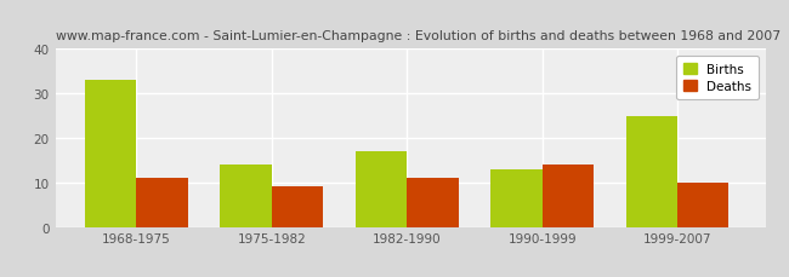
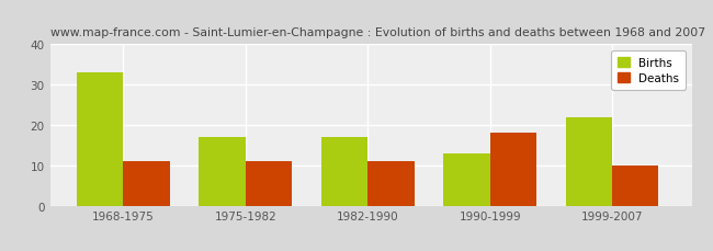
Births/1975-1982: 14 -> 17
Deaths/1975-1982: 9 -> 11
Deaths/1990-1999: 14 -> 18
Births/1999-2007: 25 -> 22
